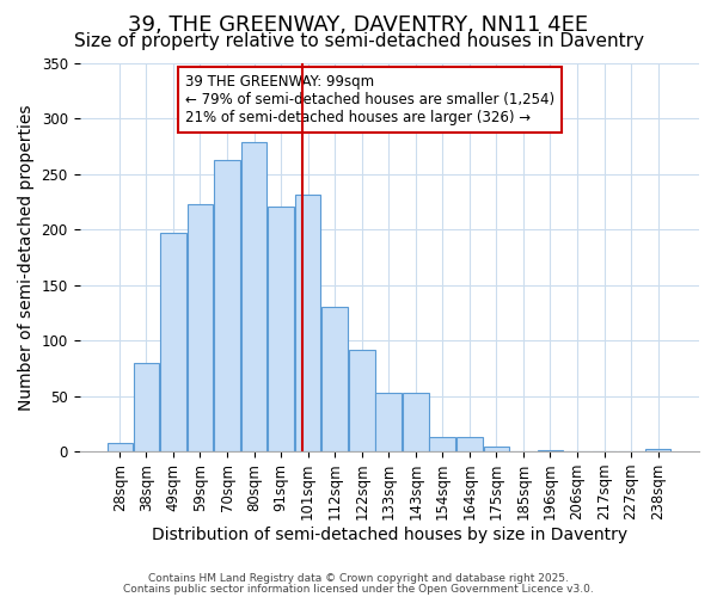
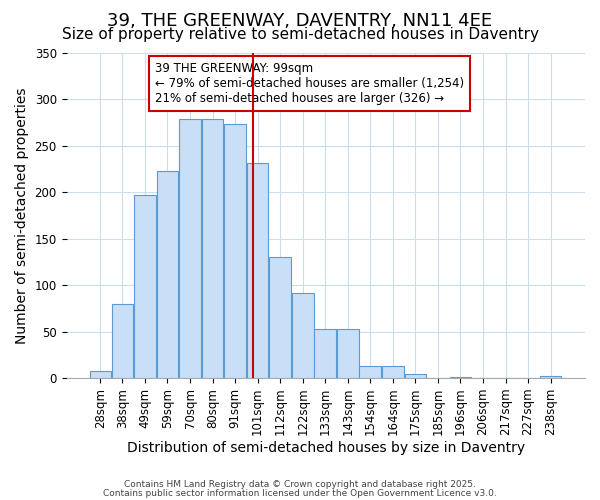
70sqm: 262 -> 278
91sqm: 220 -> 273
